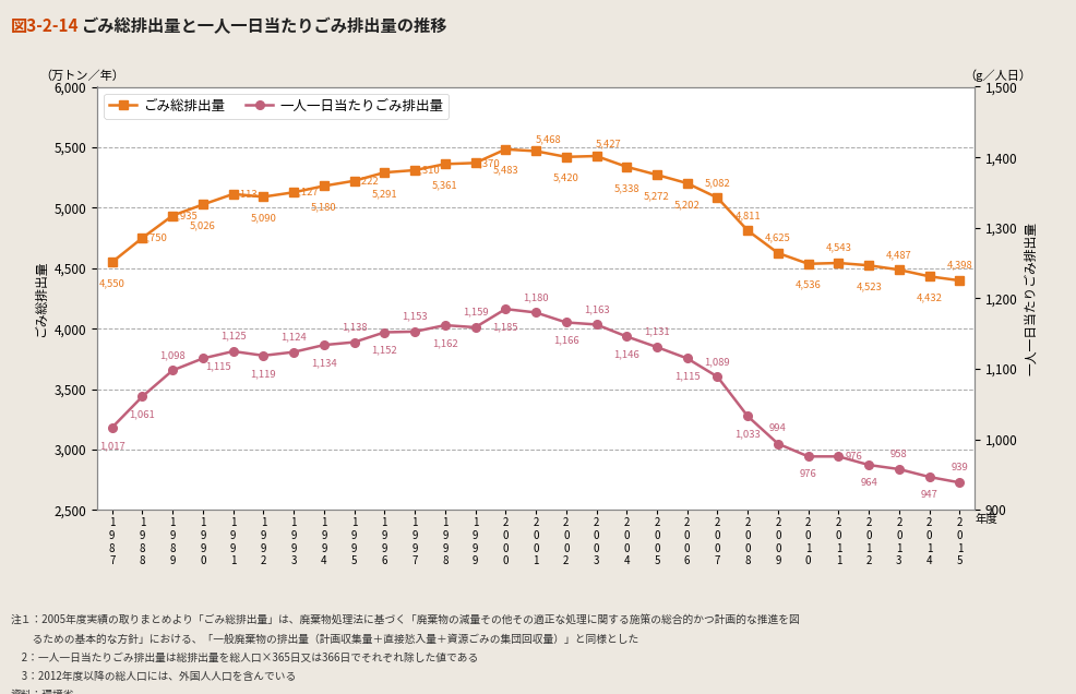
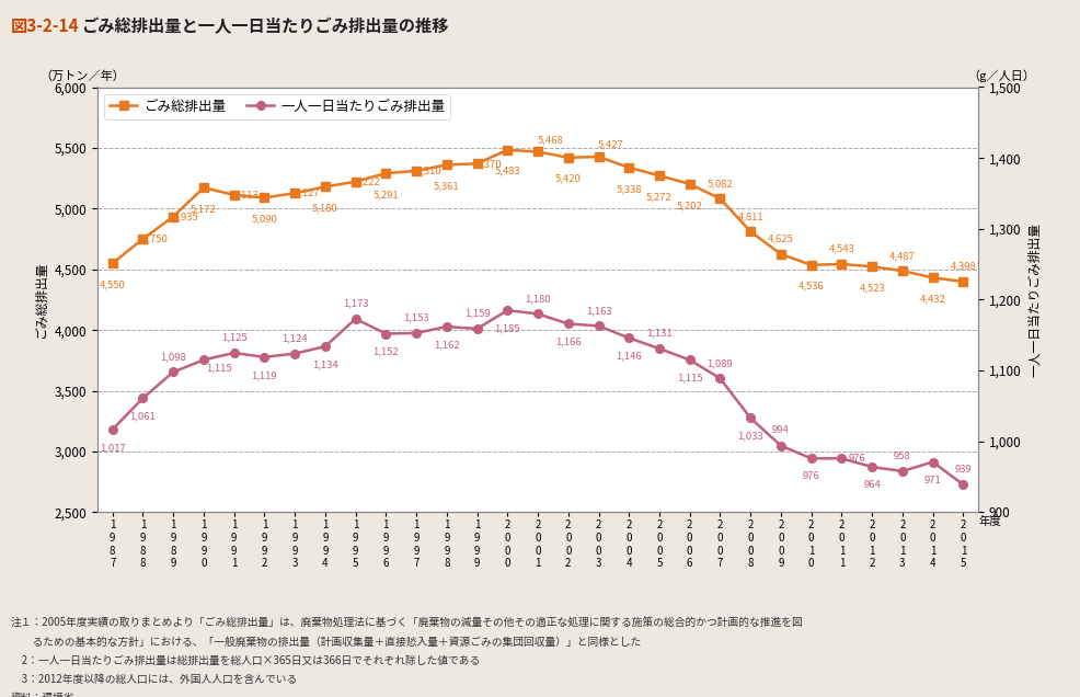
ごみ総排出量/1 9 9 0: 5,026 -> 5,172
一人一日当たりごみ排出量/1 9 9 5: 1,138 -> 1,173
一人一日当たりごみ排出量/2 0 1 4: 947 -> 971
